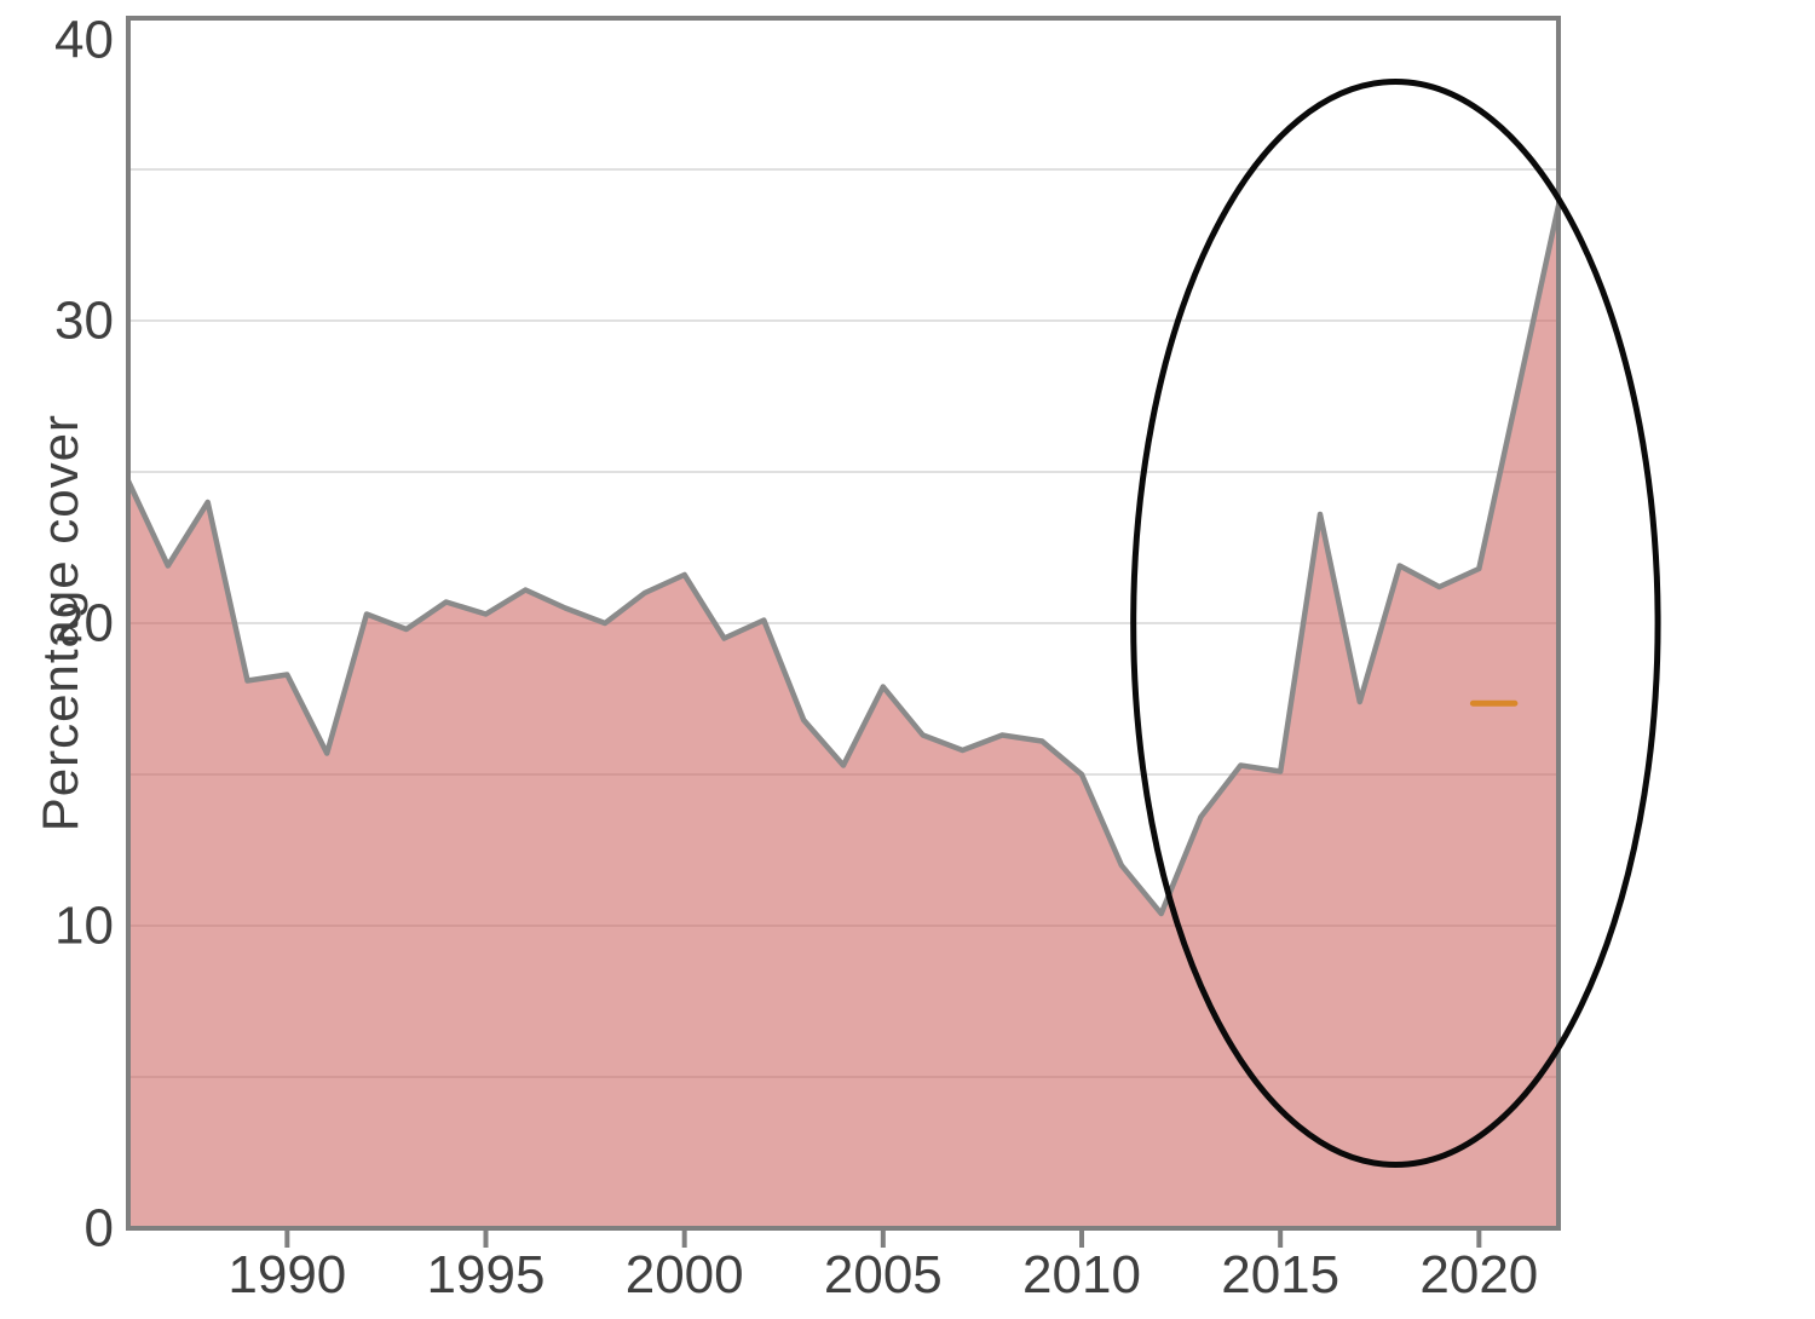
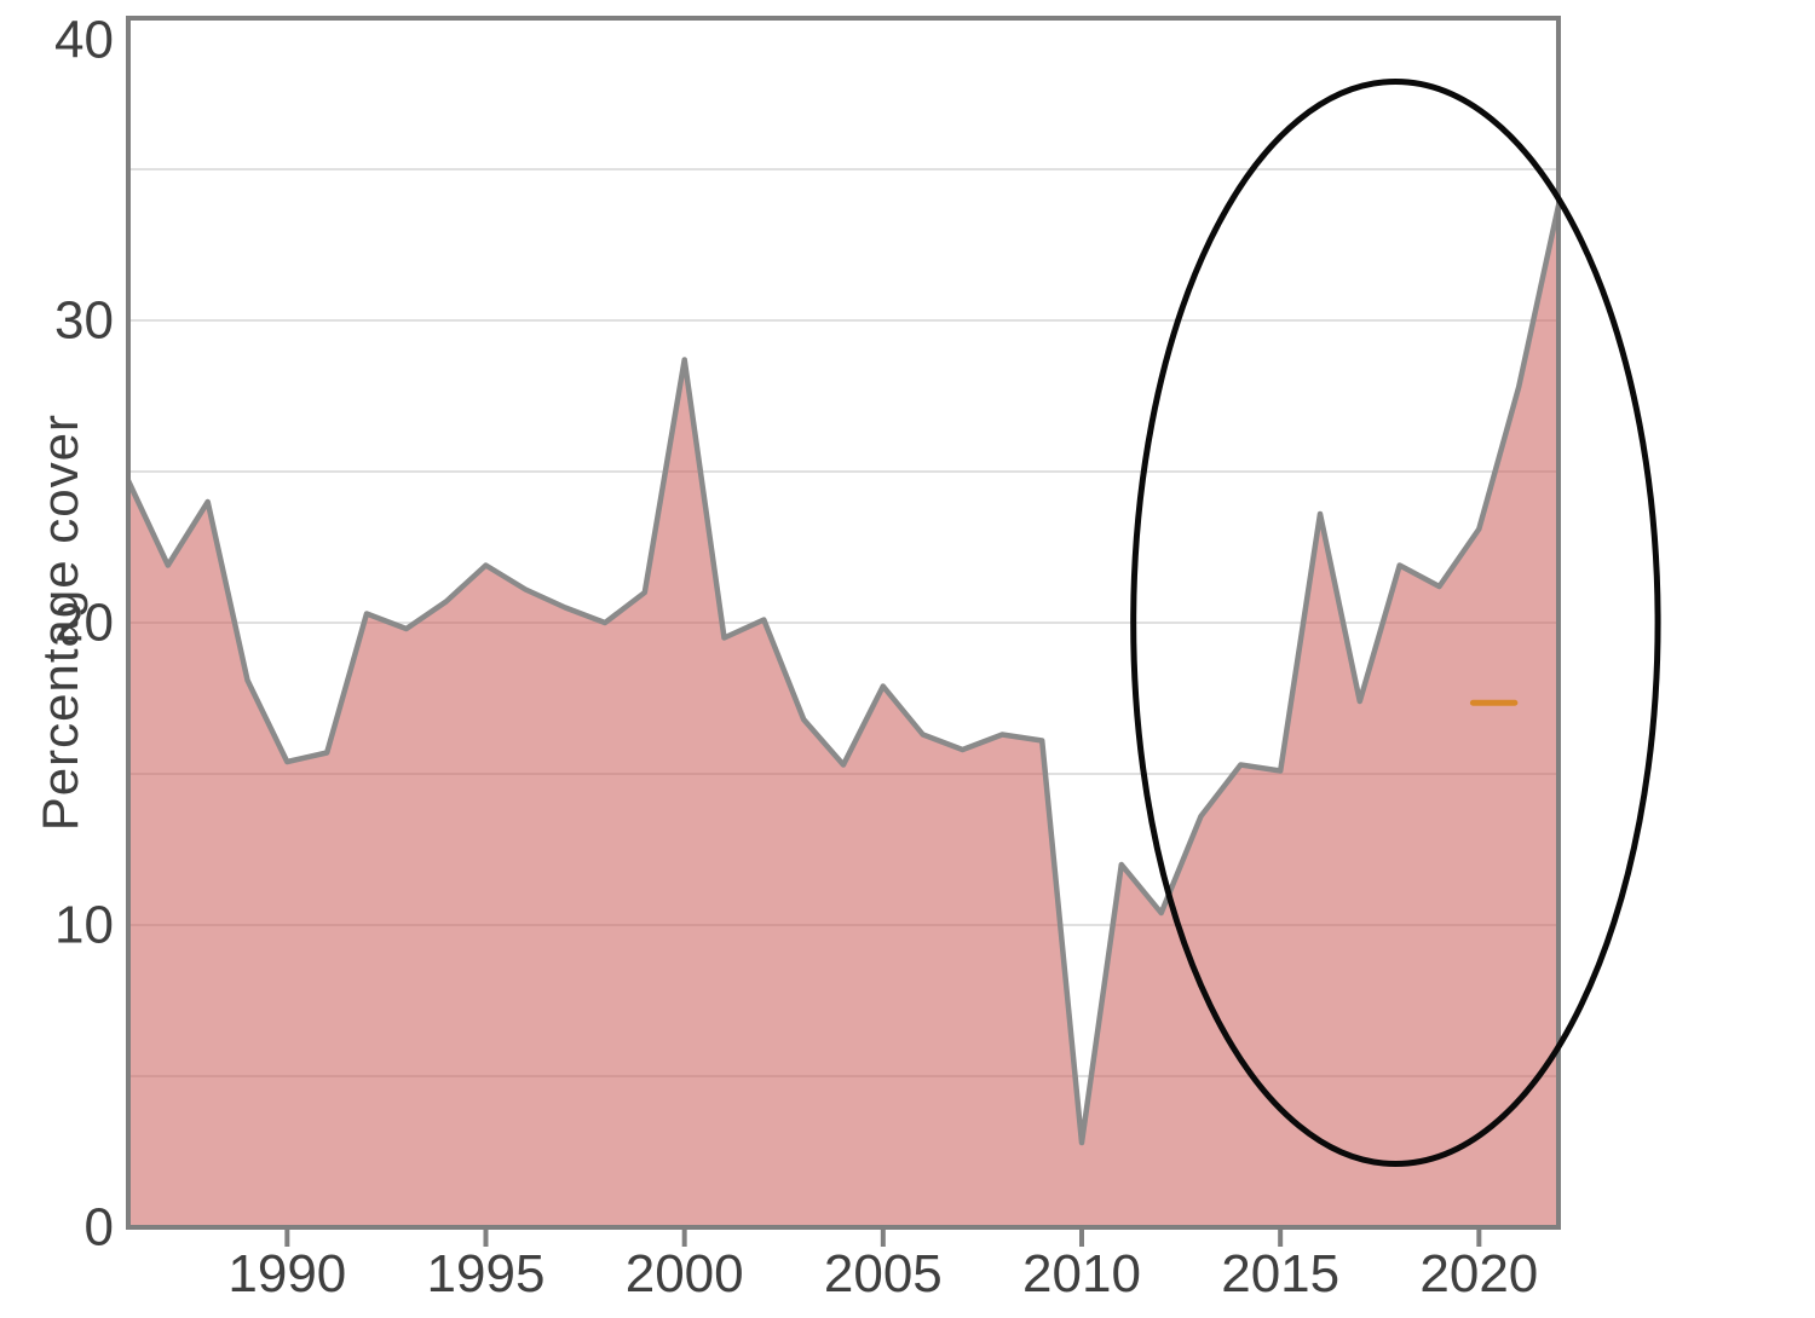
1990: 18.3 -> 15.4
1995: 20.3 -> 21.9
2000: 21.6 -> 28.7
2010: 15.0 -> 2.8
2020: 21.8 -> 23.1
